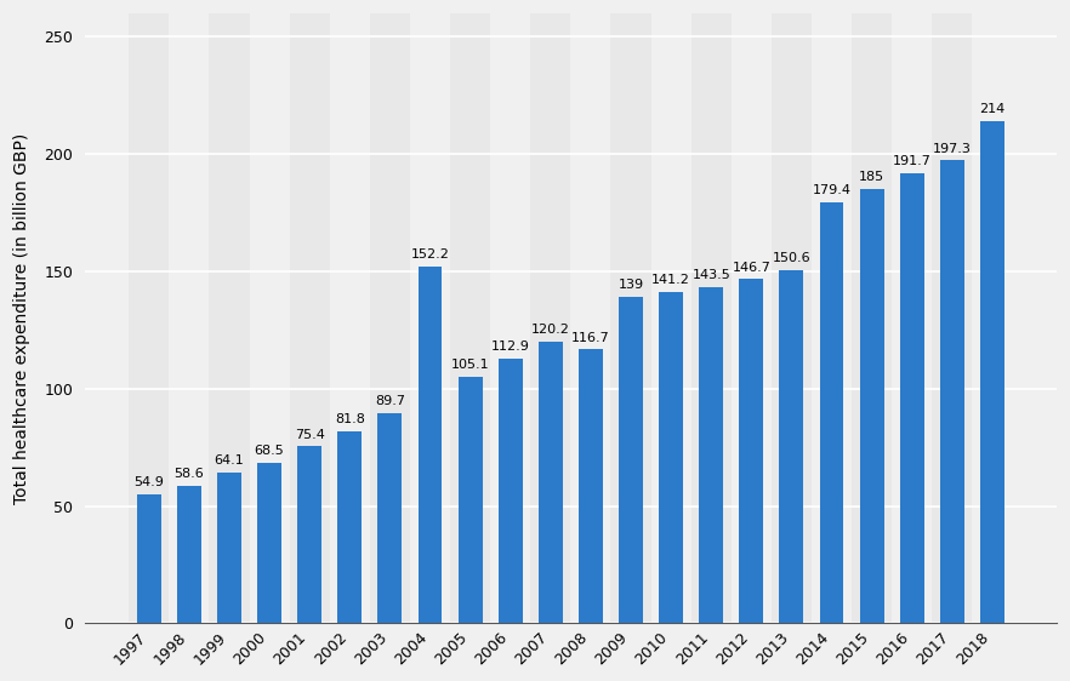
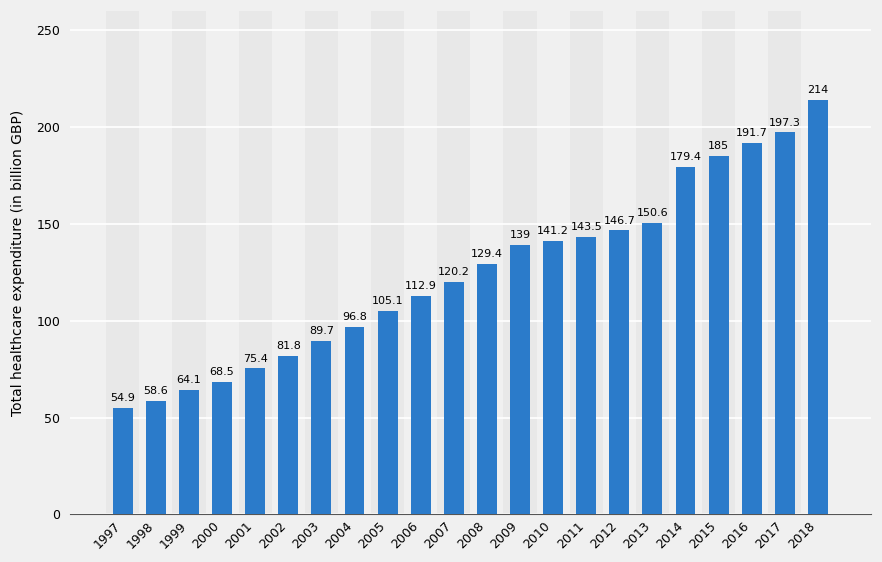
2004: 152.2 -> 96.8
2008: 116.7 -> 129.4
